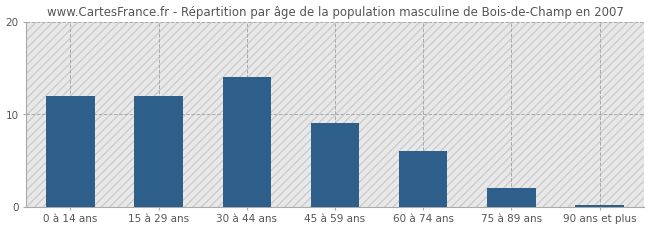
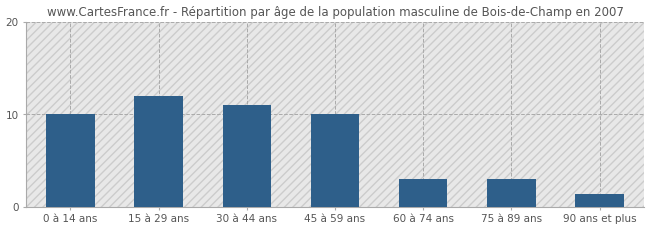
0 à 14 ans: 12.0 -> 10.0
30 à 44 ans: 14.0 -> 11.0
45 à 59 ans: 9.0 -> 10.0
60 à 74 ans: 6.0 -> 3.0
75 à 89 ans: 2.0 -> 3.0
90 ans et plus: 0.2 -> 1.4
